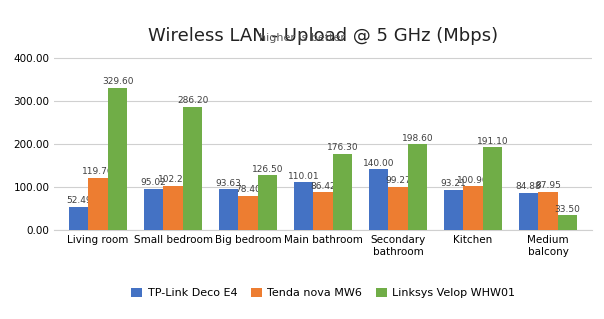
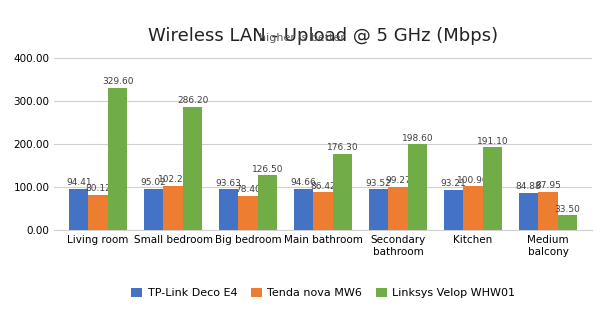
TP-Link Deco E4/Living room: 52.49 -> 94.41
Tenda nova MW6/Living room: 119.76 -> 80.12
TP-Link Deco E4/Main bathroom: 110.01 -> 94.66
TP-Link Deco E4/Secondary bathroom: 140 -> 94
